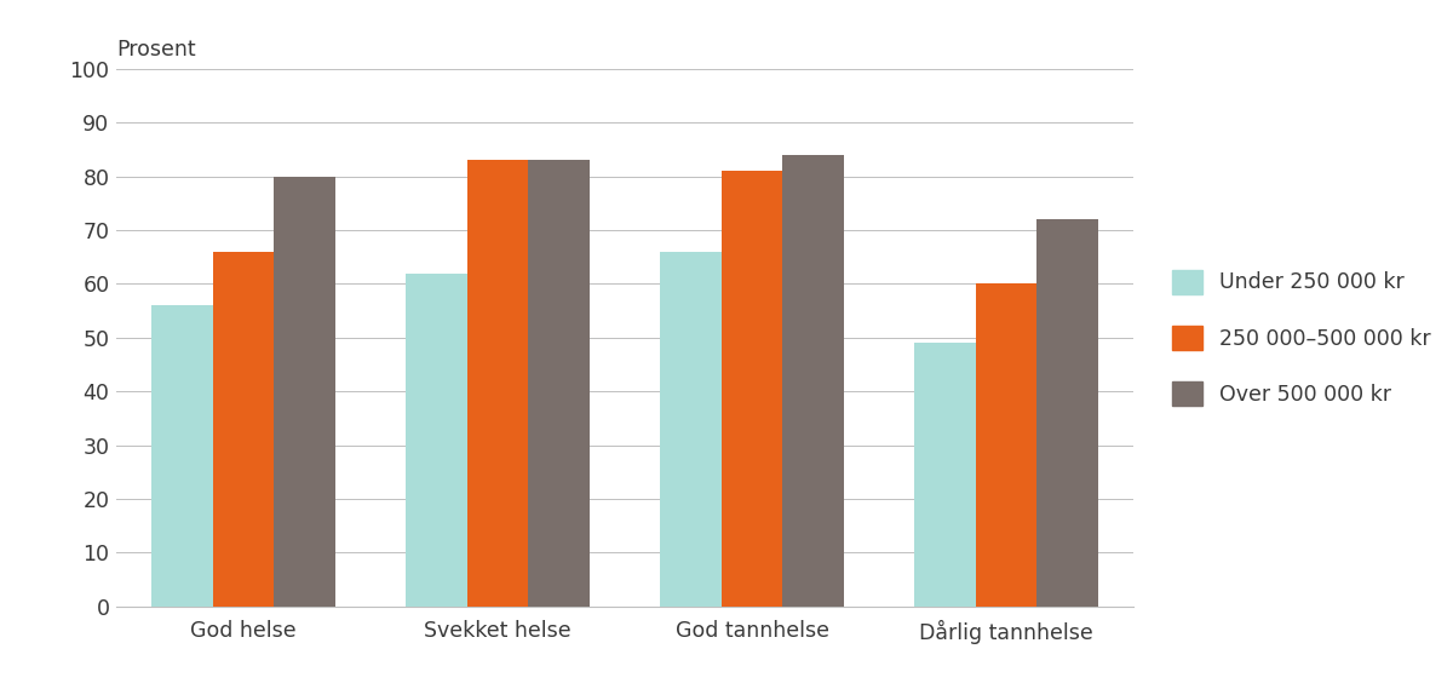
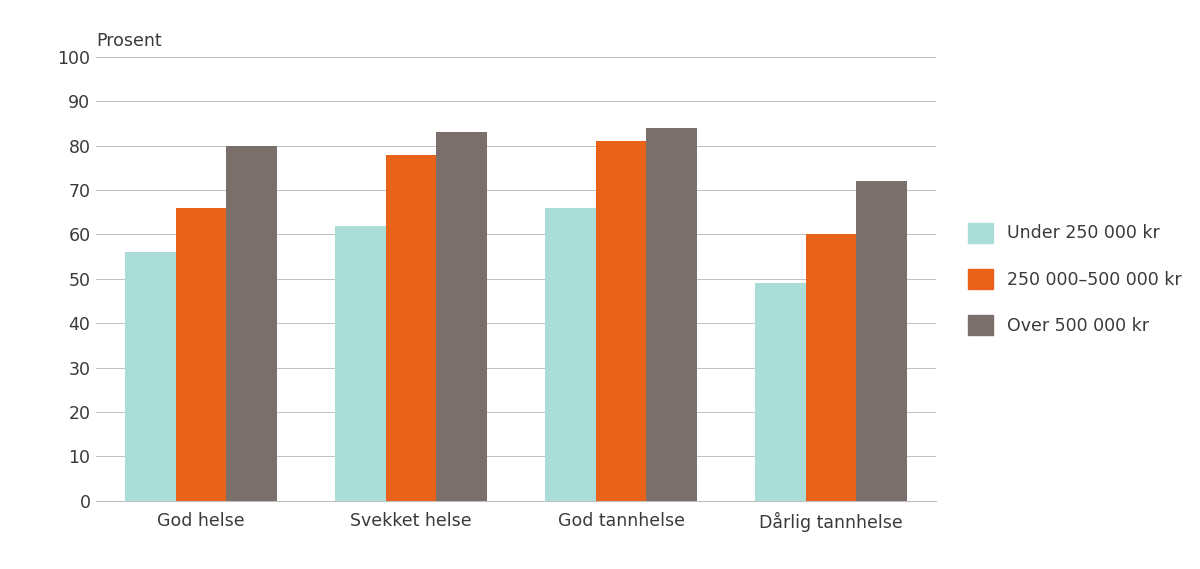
250 000–500 000 kr/Svekket helse: 83 -> 78
